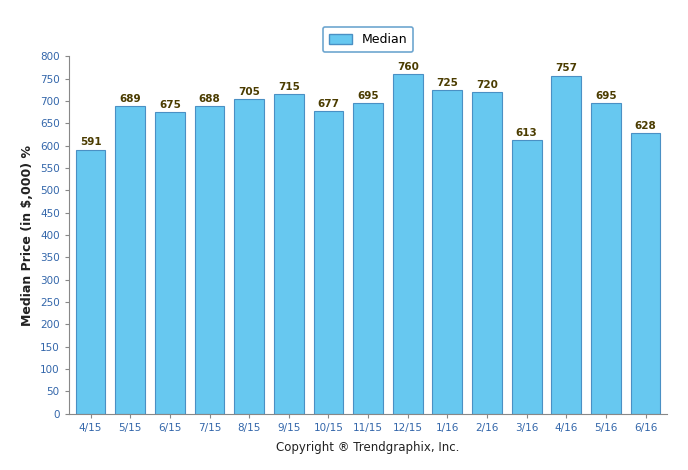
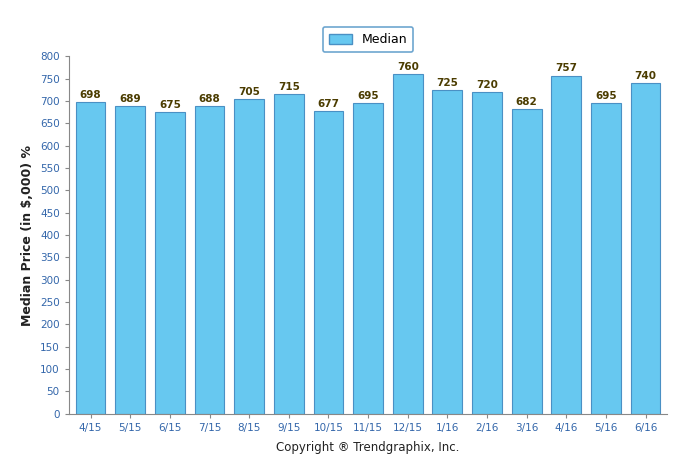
4/15: 591 -> 698
3/16: 613 -> 682
6/16: 628 -> 740
